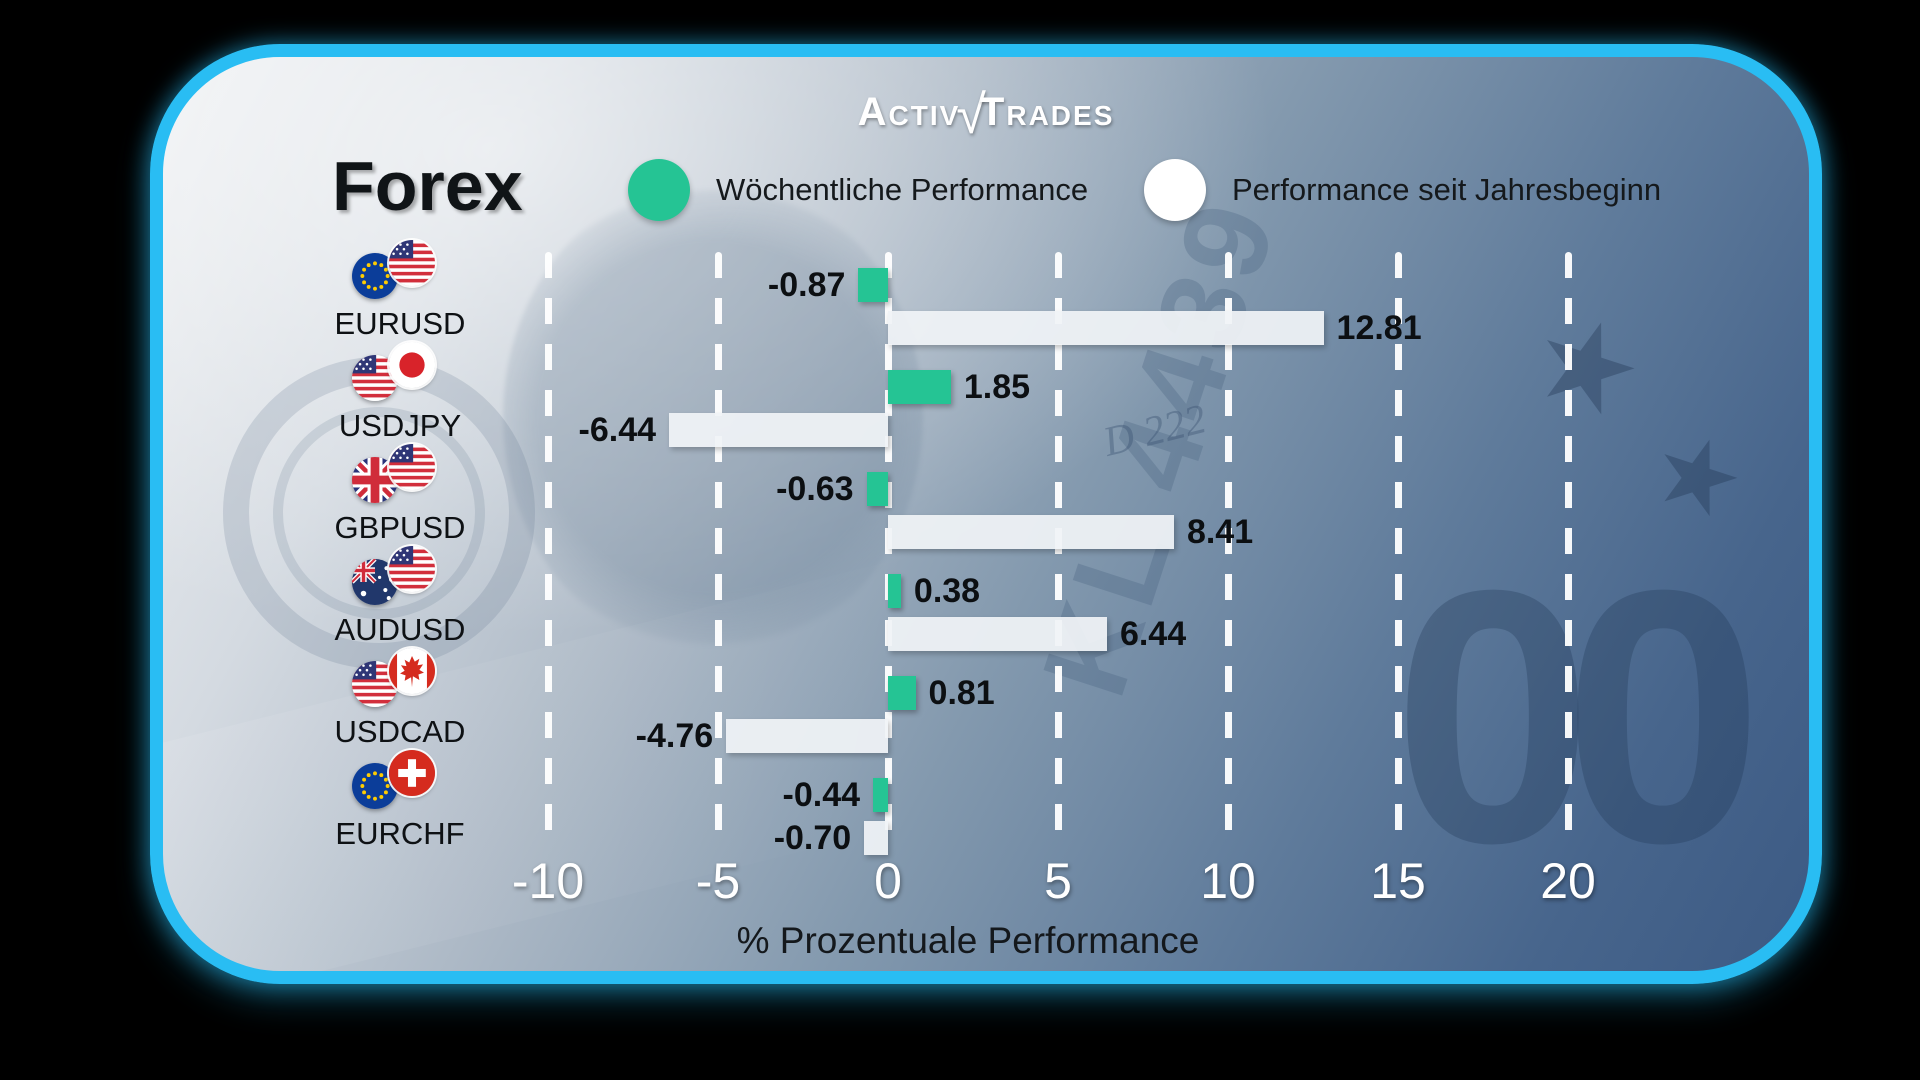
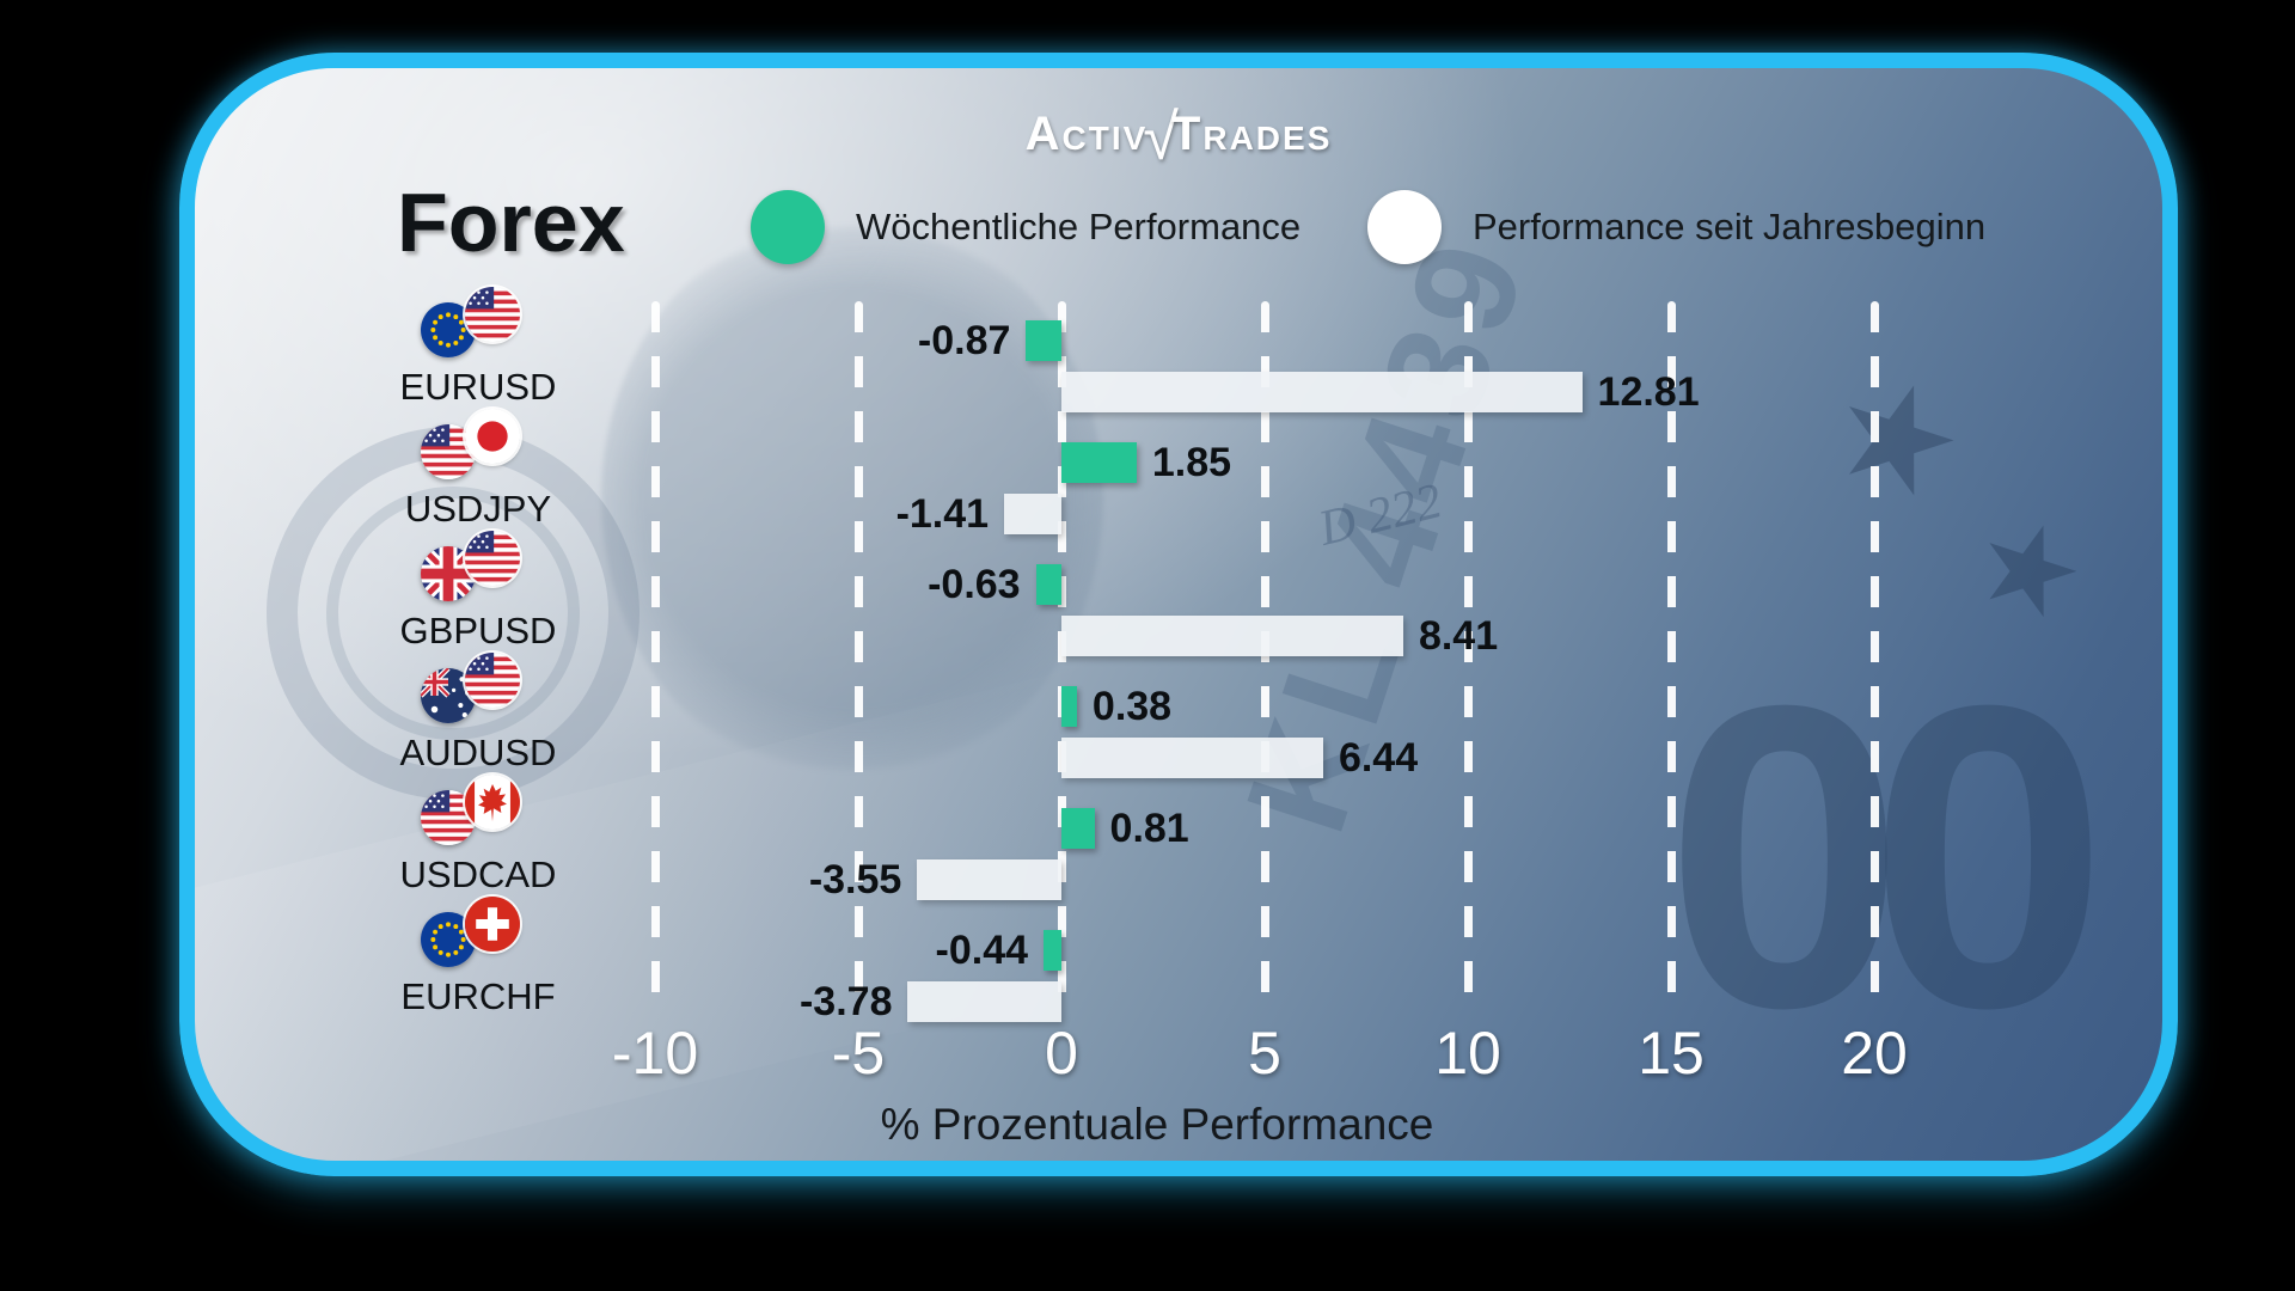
Performance seit Jahresbeginn/USDJPY: -6.44 -> -1.41
Performance seit Jahresbeginn/USDCAD: -4.76 -> -3.55
Performance seit Jahresbeginn/EURCHF: -0.70 -> -3.78
